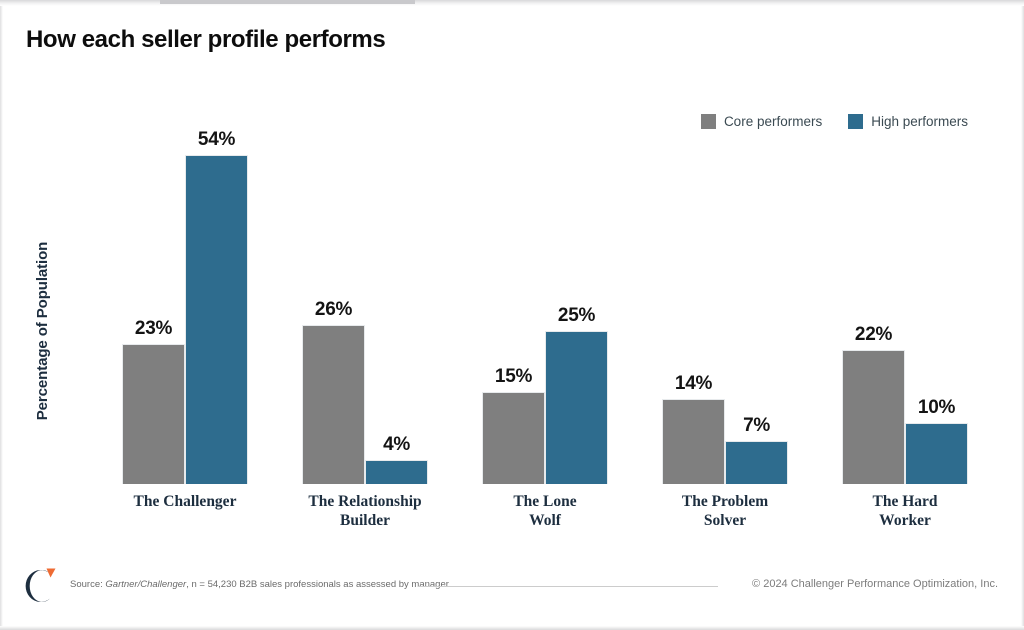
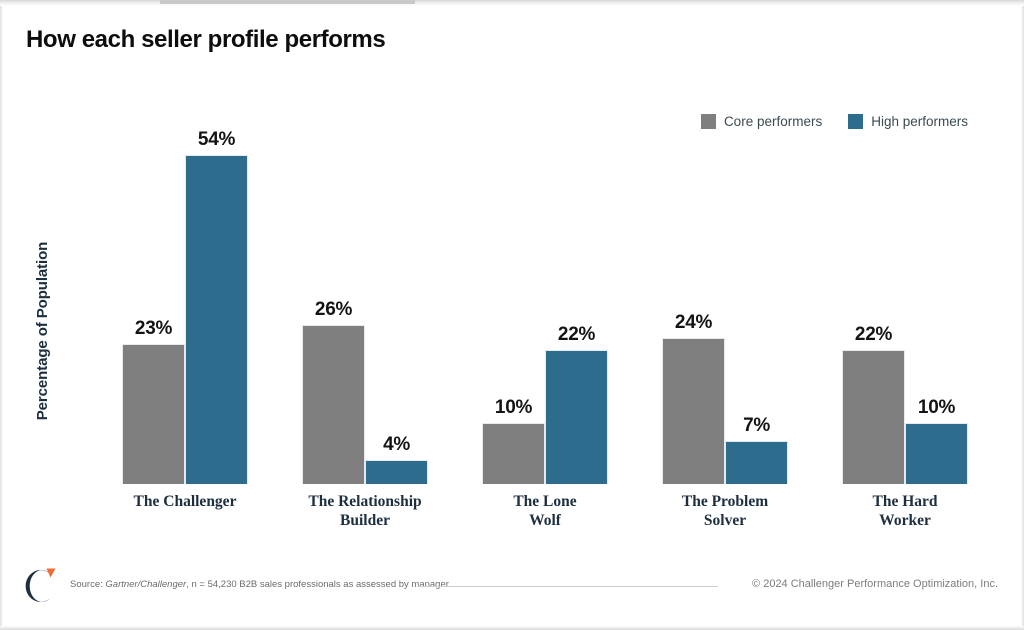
Core performers/The Lone Wolf: 15% -> 10%
High performers/The Lone Wolf: 25% -> 22%
Core performers/The Problem Solver: 14% -> 24%
